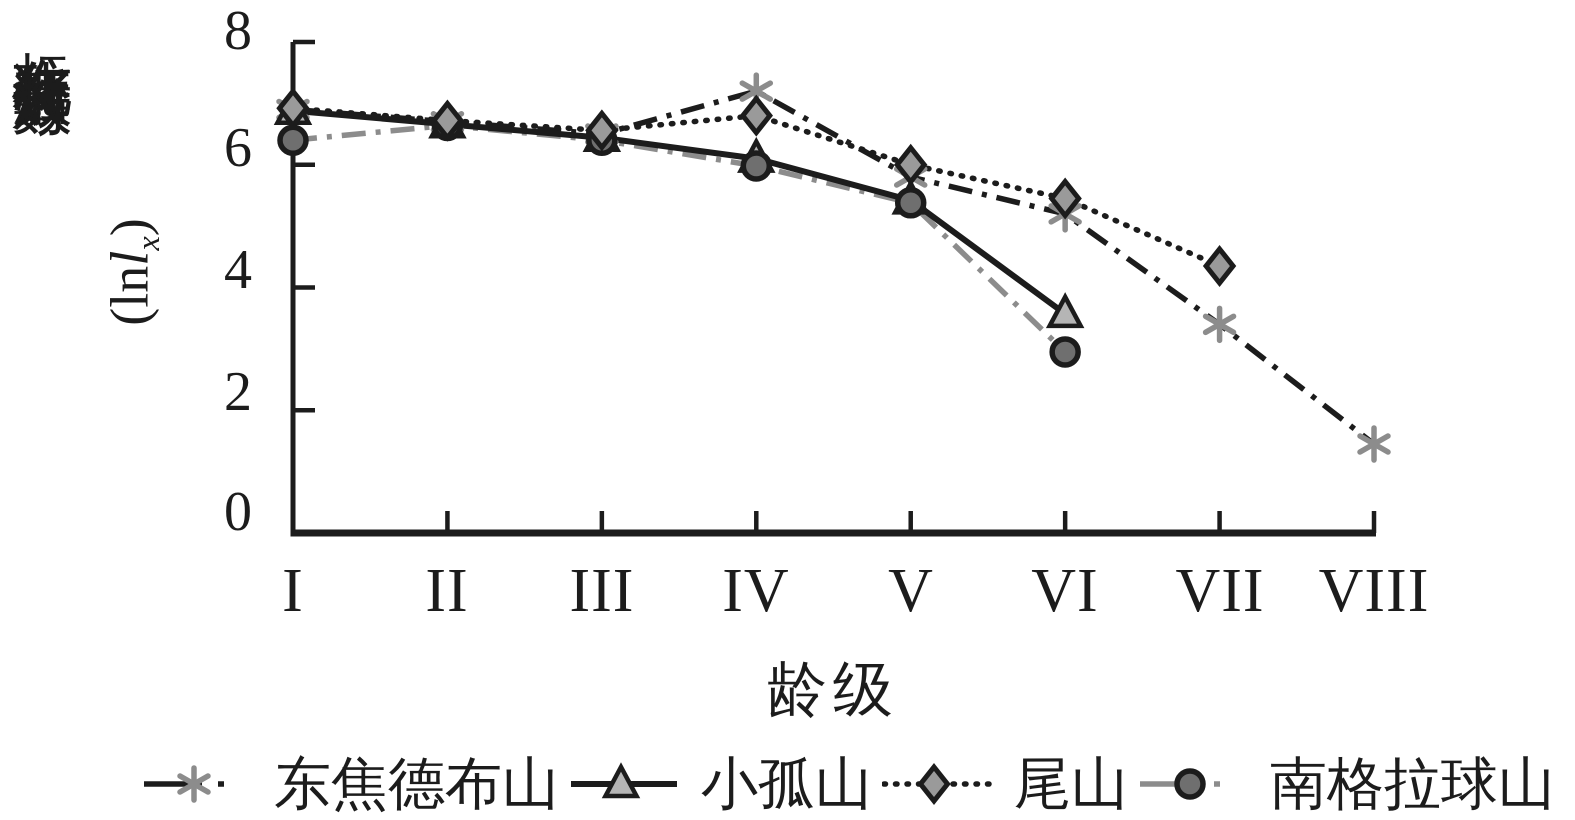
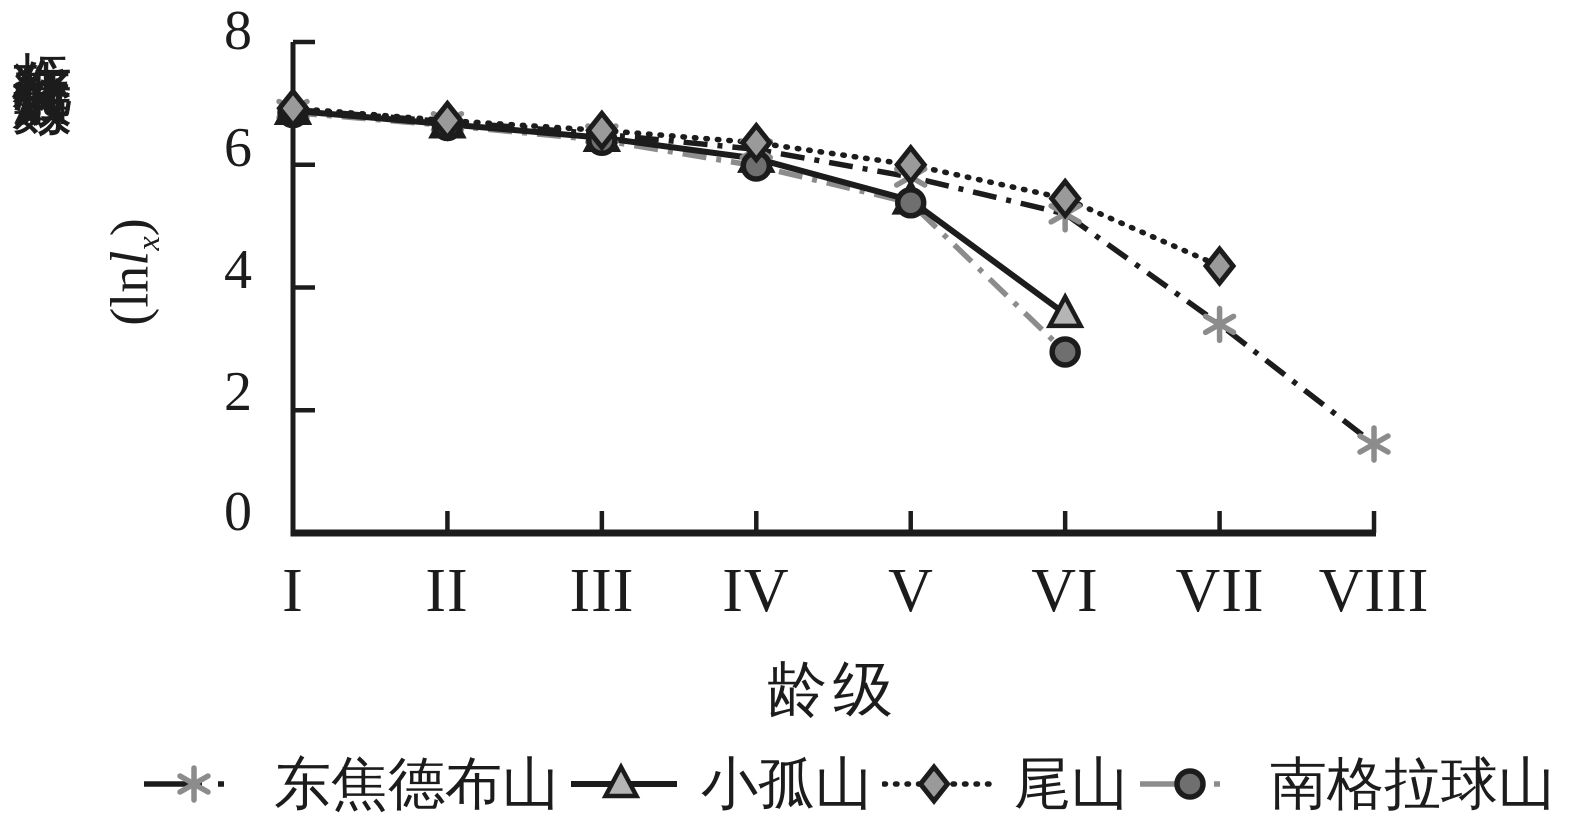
南格拉球山/I: 6.4 -> 6.8
东焦德布山/IV: 7.2 -> 6.2
尾山/IV: 6.8 -> 6.4
